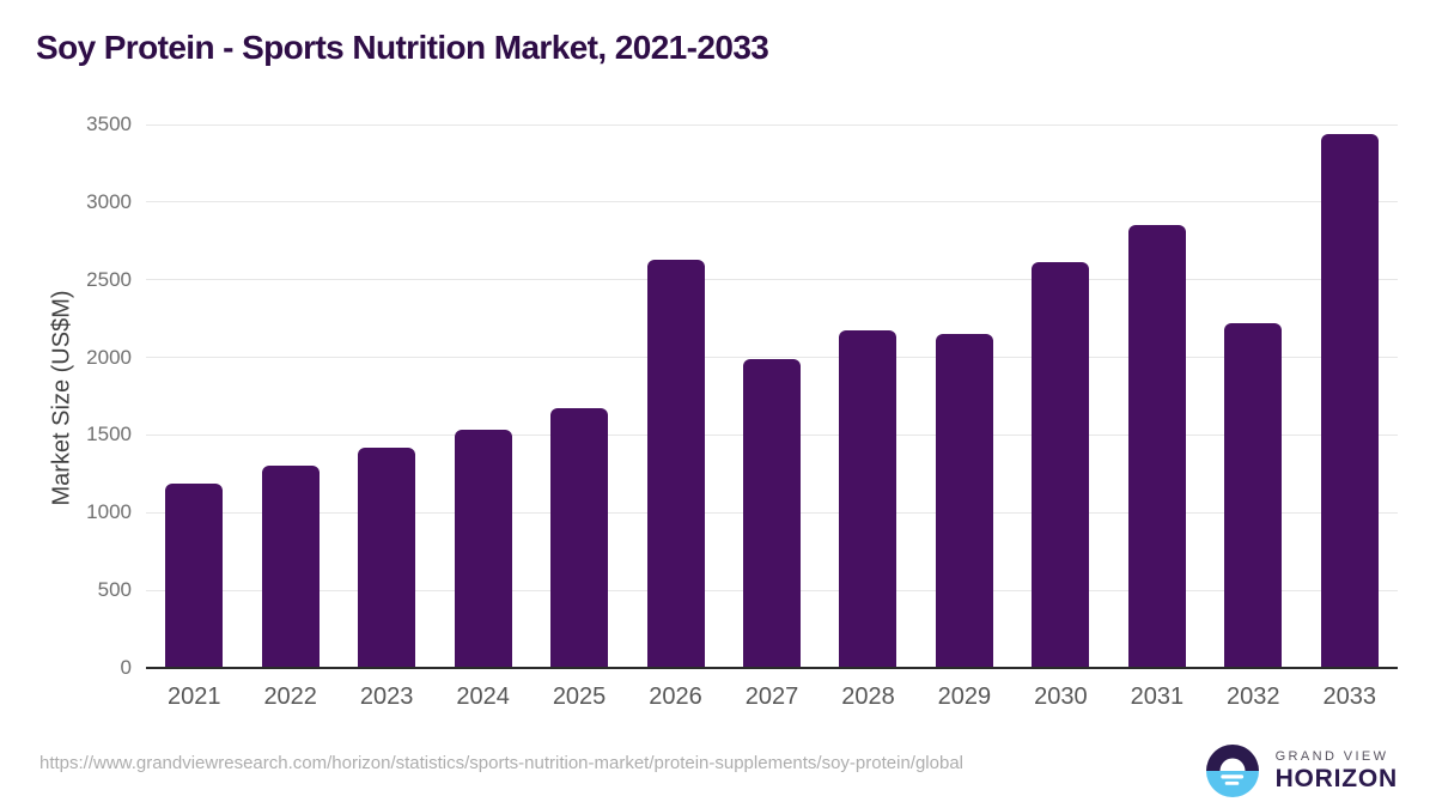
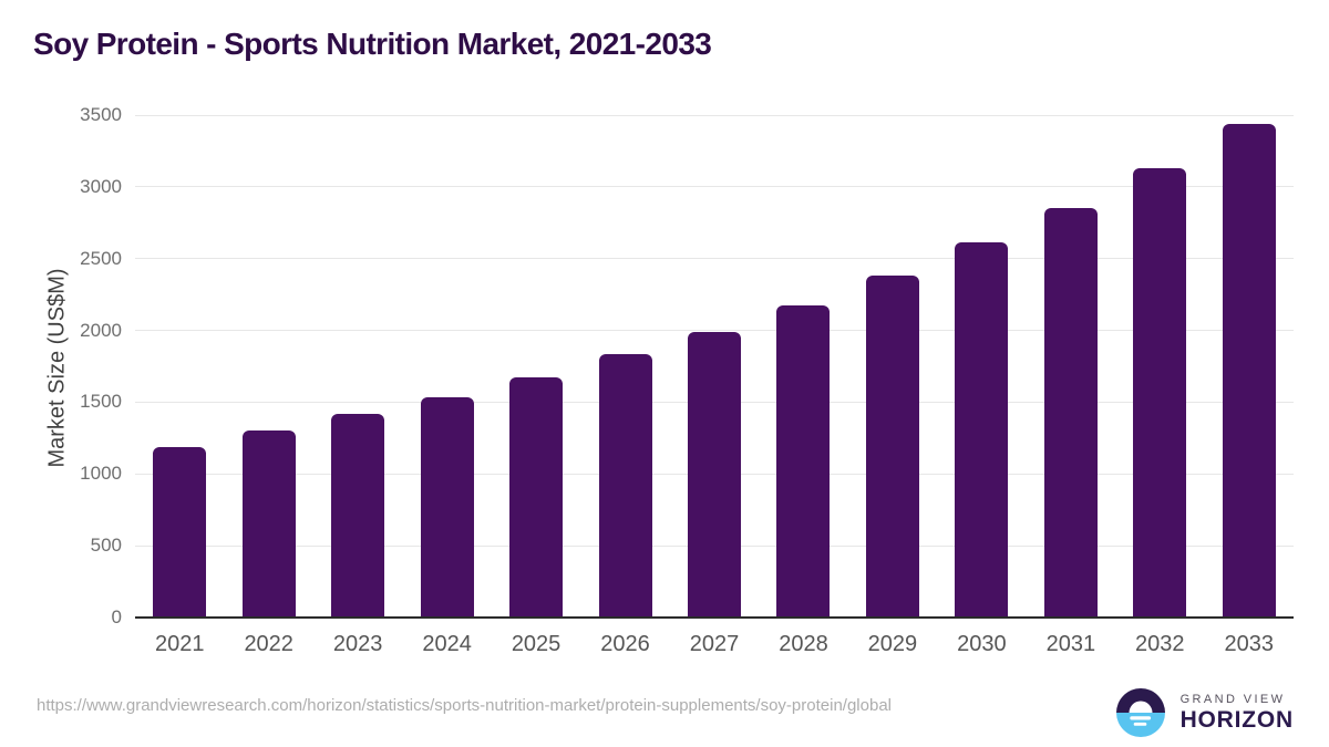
2026: 2630 -> 1840
2029: 2150 -> 2380
2032: 2220 -> 3130
